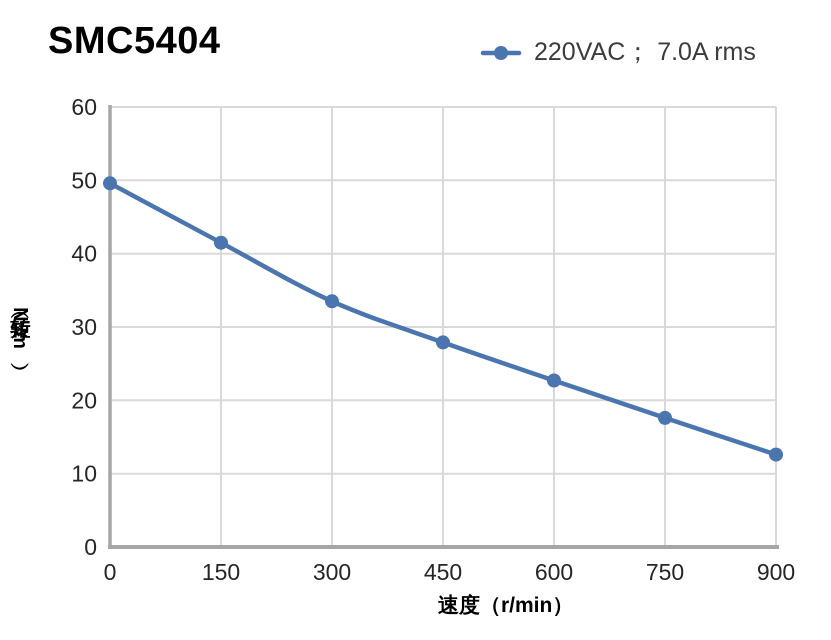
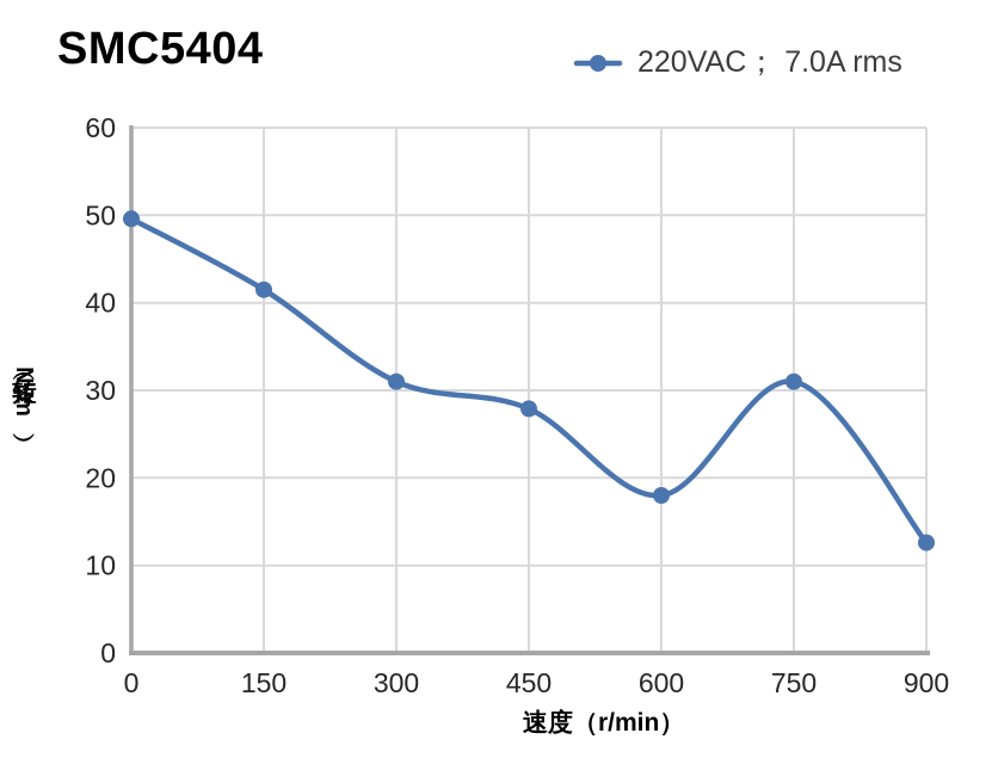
300: 34 -> 31
600: 23 -> 18
750: 18 -> 31
